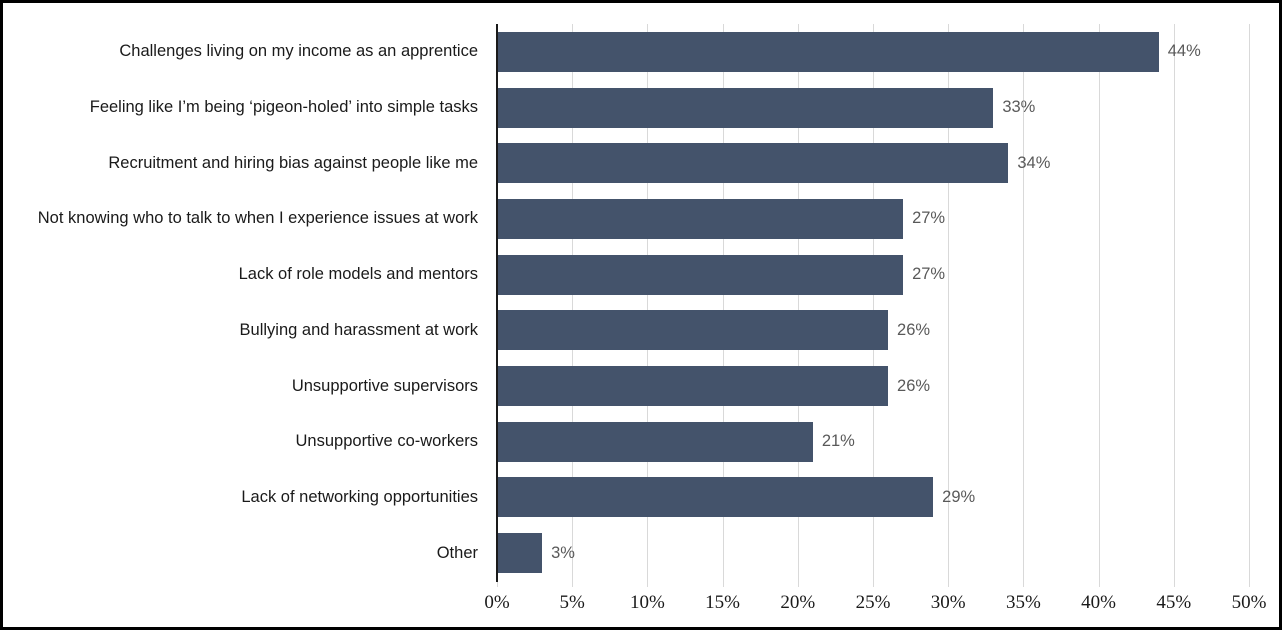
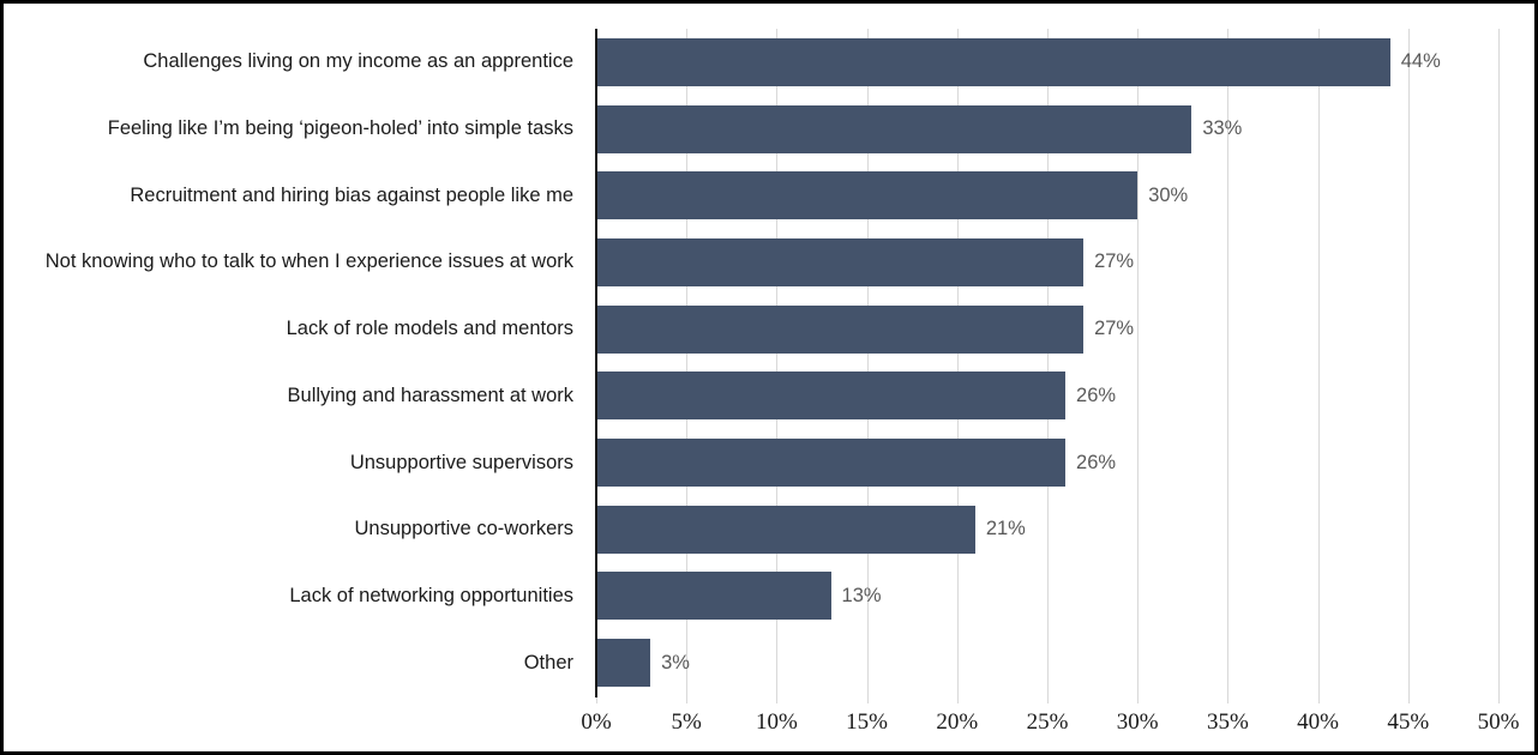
Recruitment and hiring bias against people like me: 34% -> 30%
Lack of networking opportunities: 29% -> 13%
